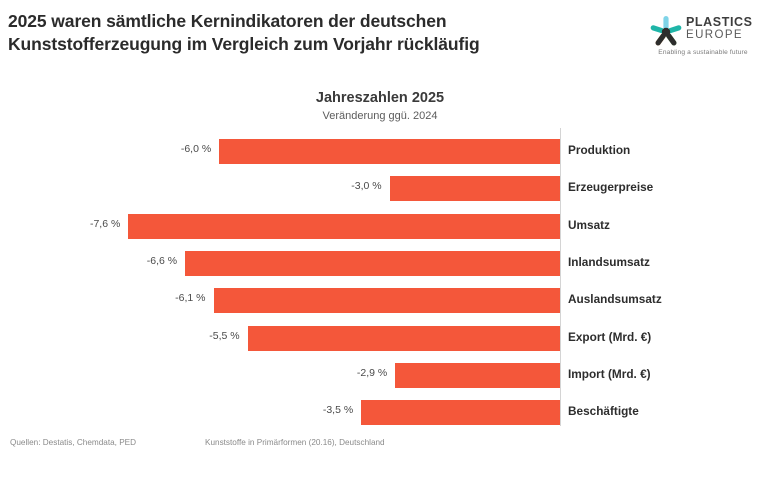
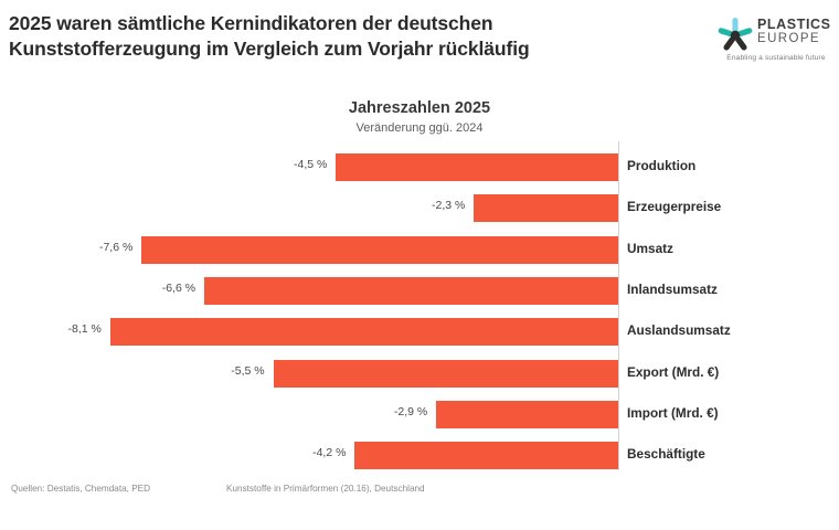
Produktion: -6,0 -> -4,5
Erzeugerpreise: -3,0 -> -2,3
Auslandsumsatz: -6,1 -> -8,1
Beschäftigte: -3,5 -> -4,2
